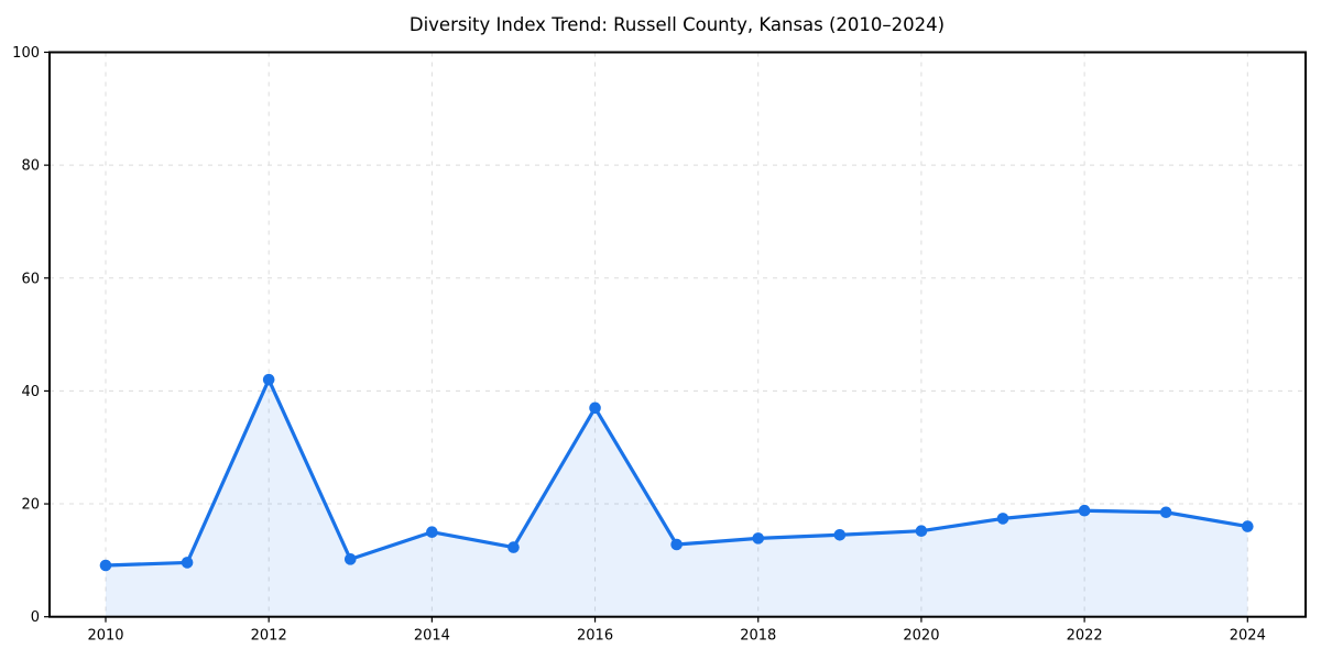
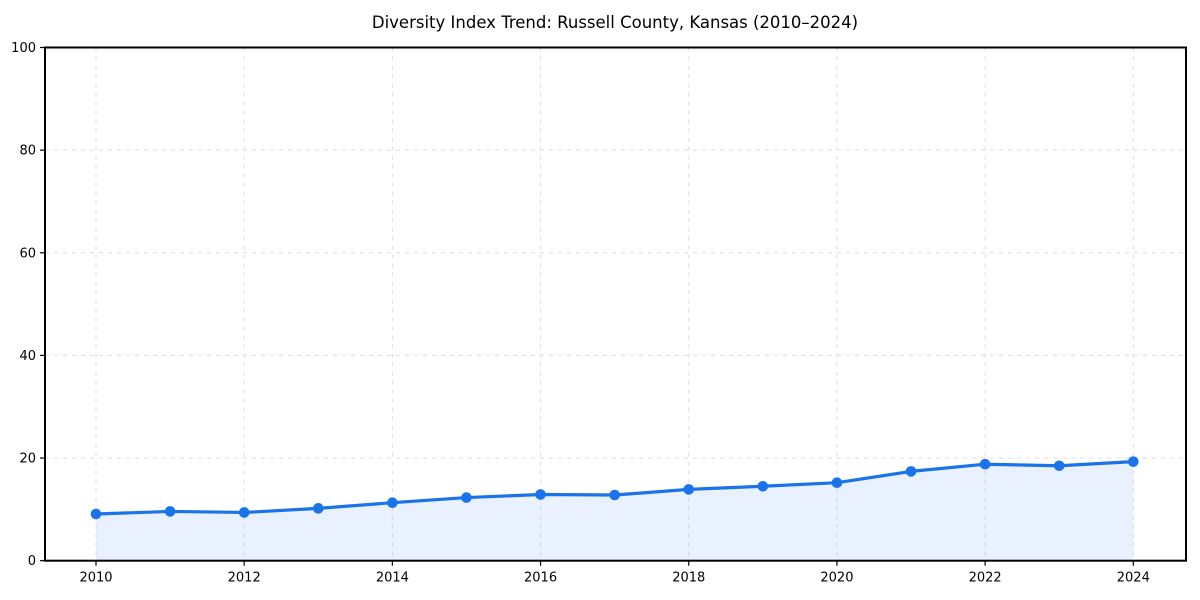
2012: 42 -> 9
2014: 15 -> 11
2016: 37 -> 13
2024: 16 -> 19
